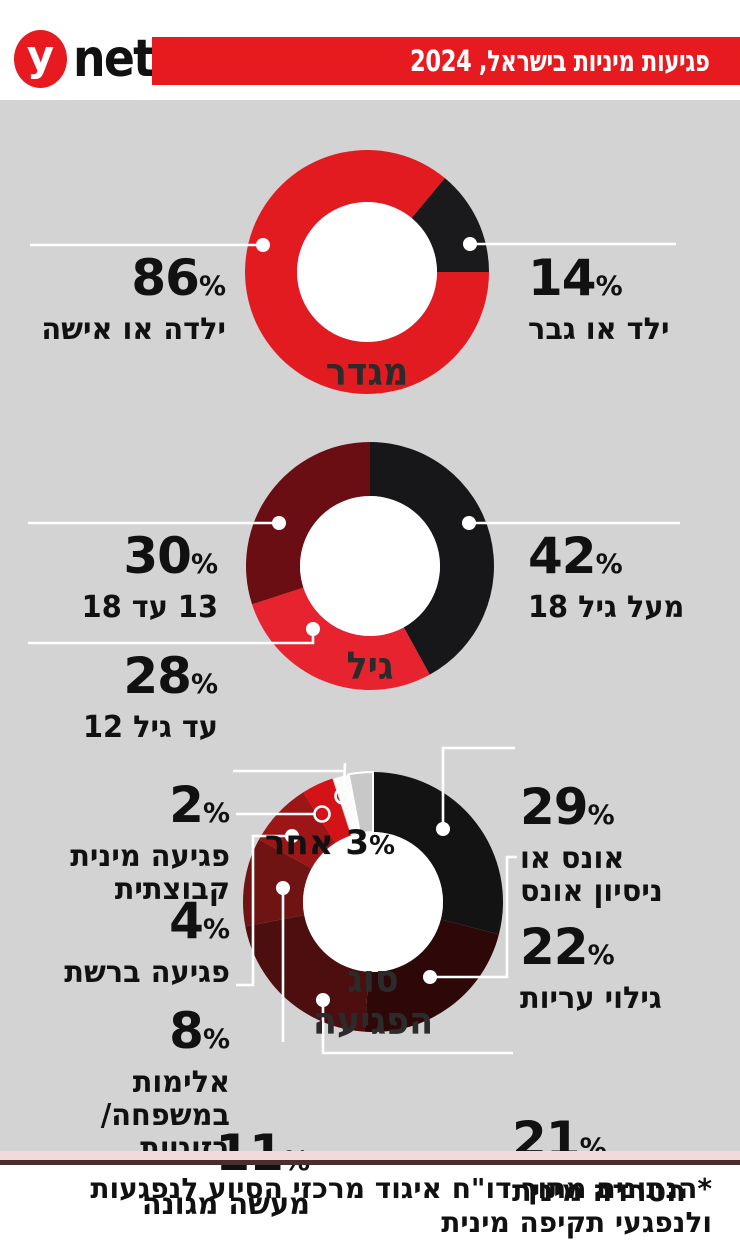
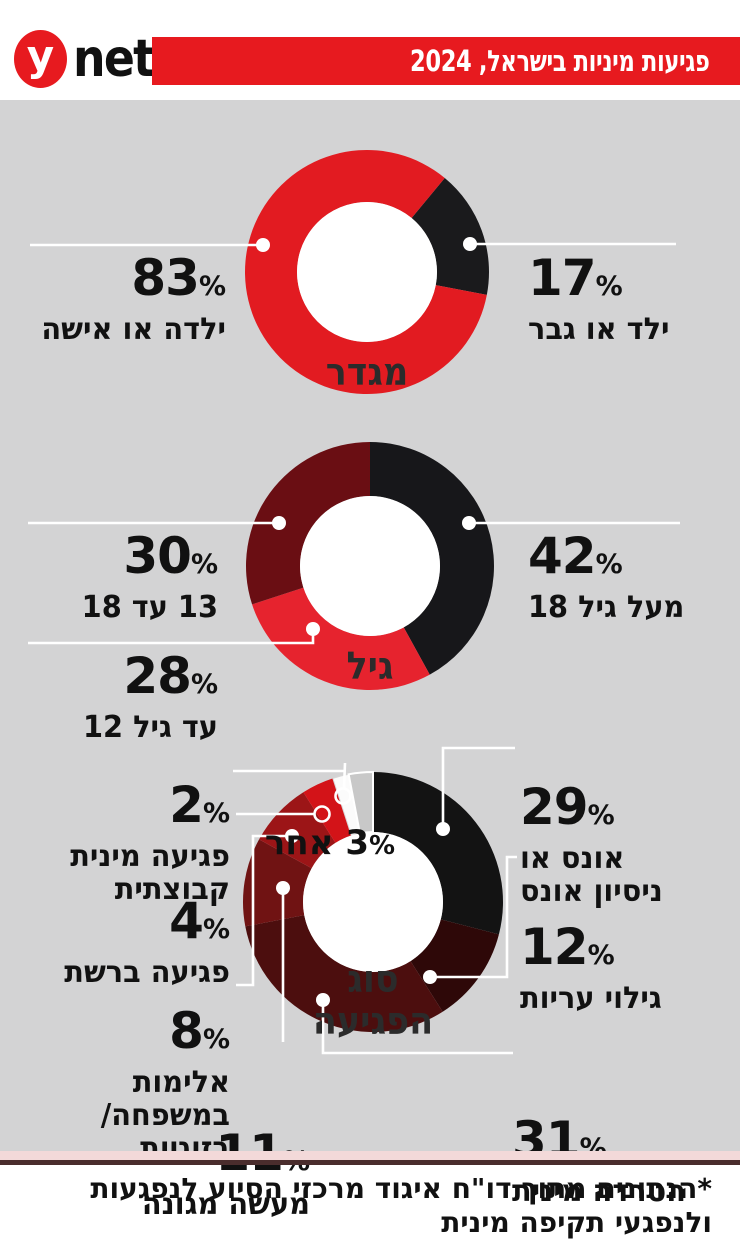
מגדר/ילד או גבר: 14 -> 17
מגדר/ילדה או אישה: 86 -> 83
סוג הפגיעה/גילוי עריות: 22 -> 12
סוג הפגיעה/הטרדה מינית: 21 -> 31
